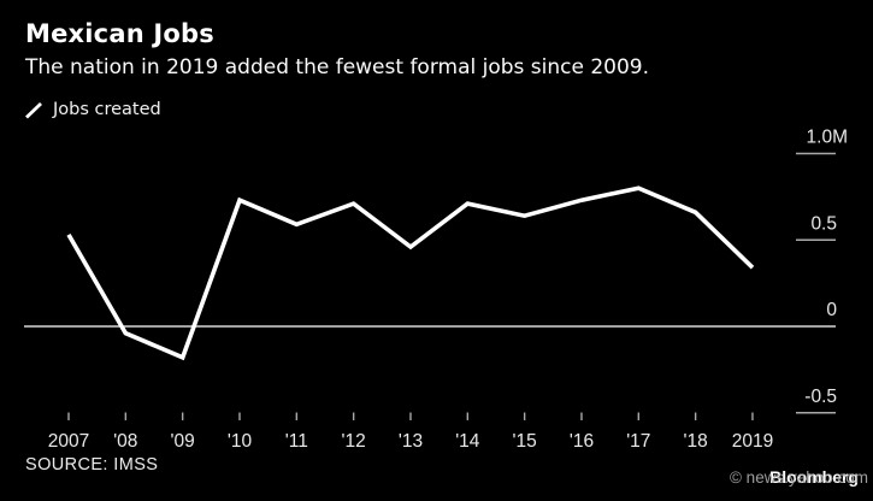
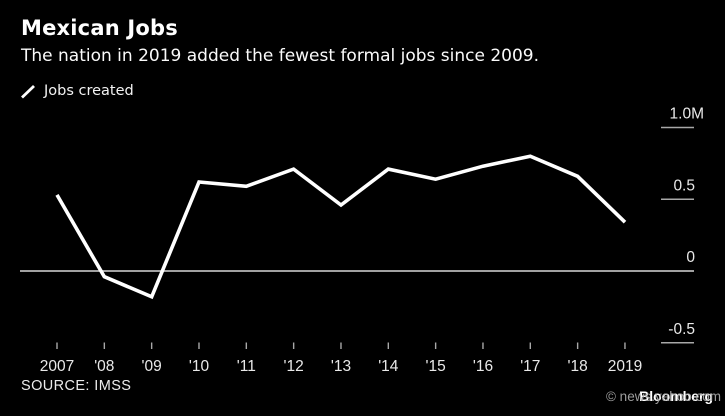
'10: 0.73 -> 0.62
